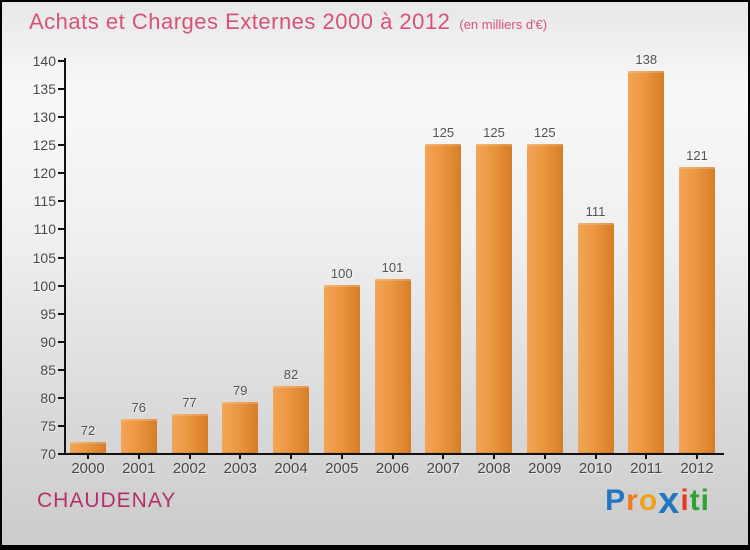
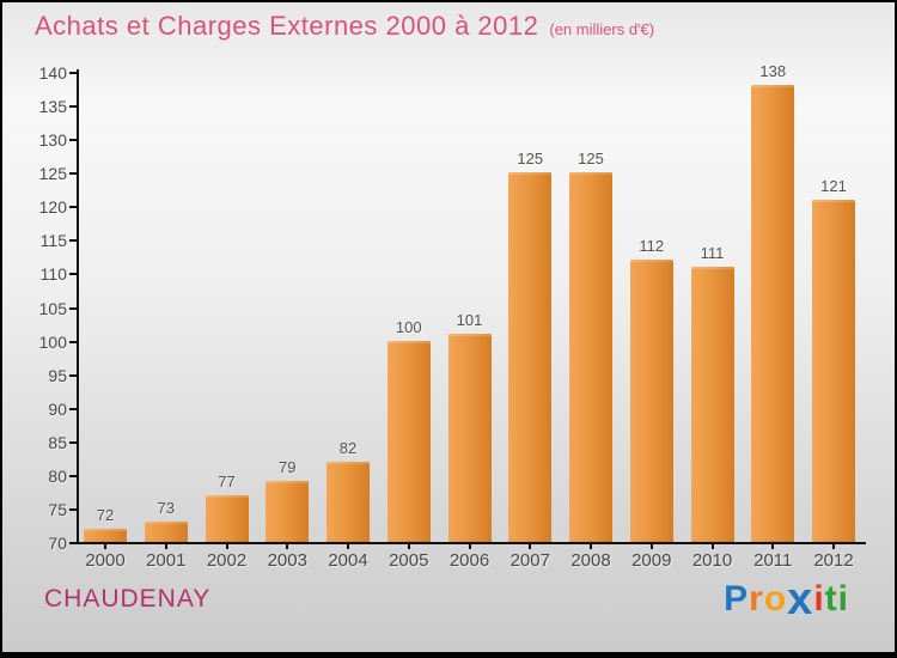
2001: 76 -> 73
2009: 125 -> 112
